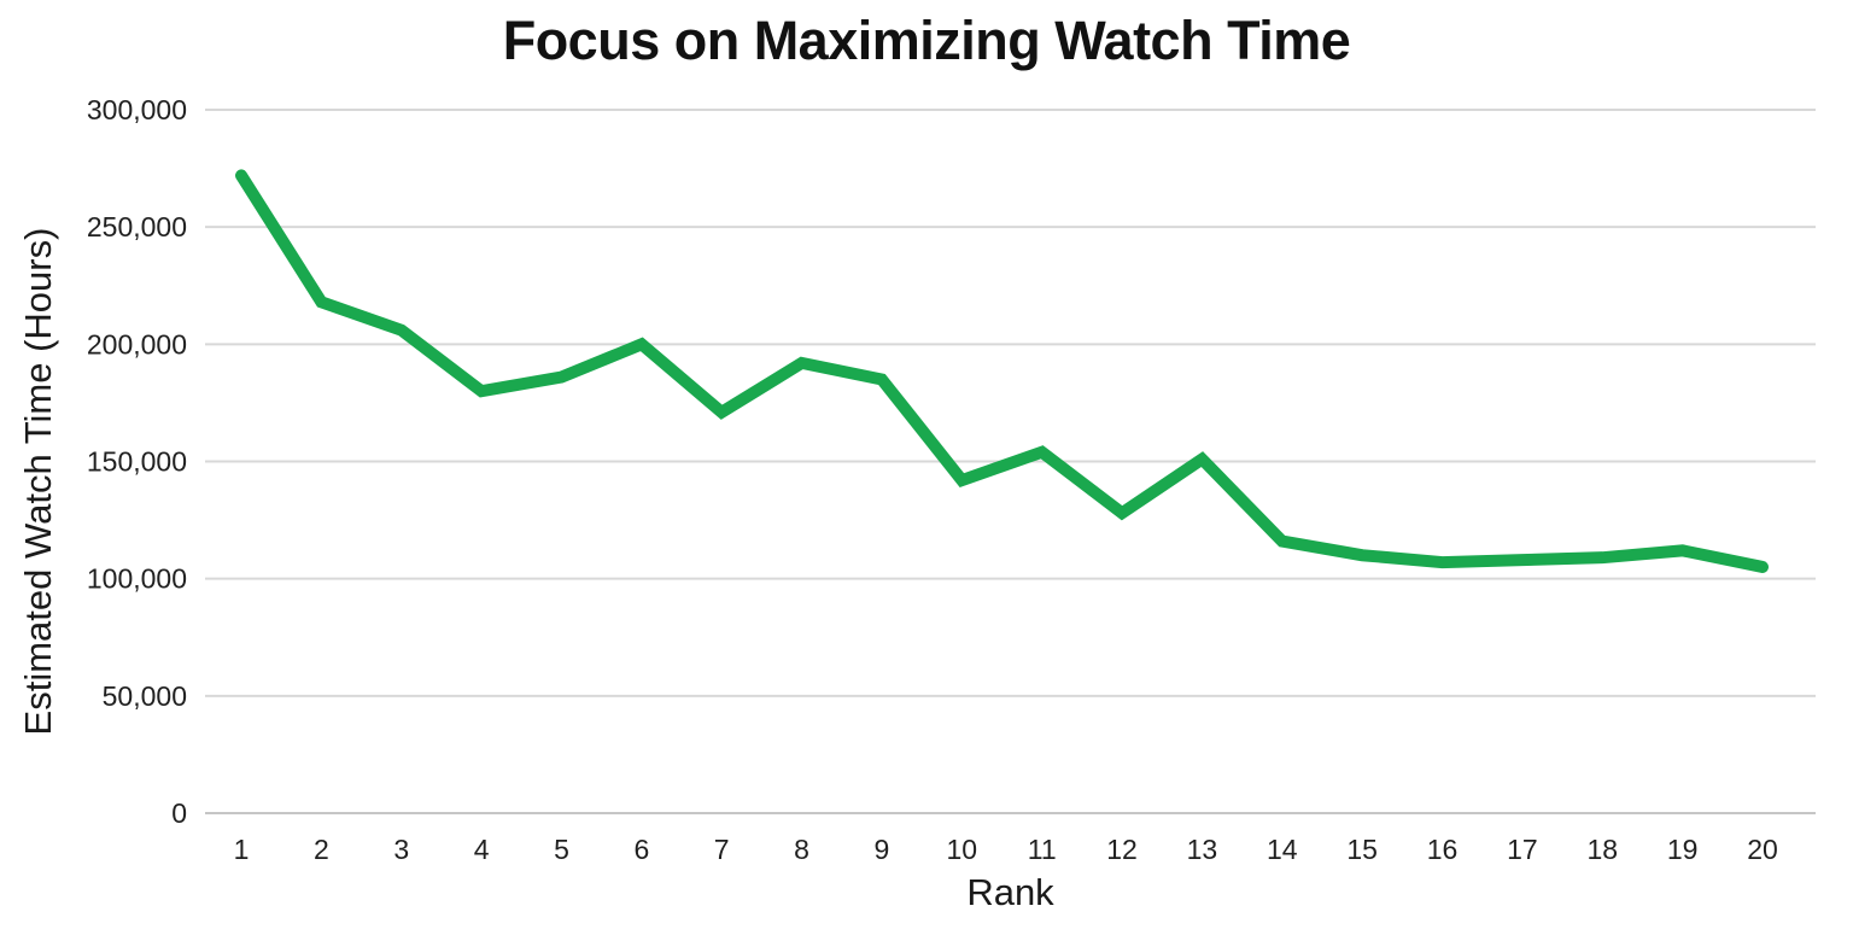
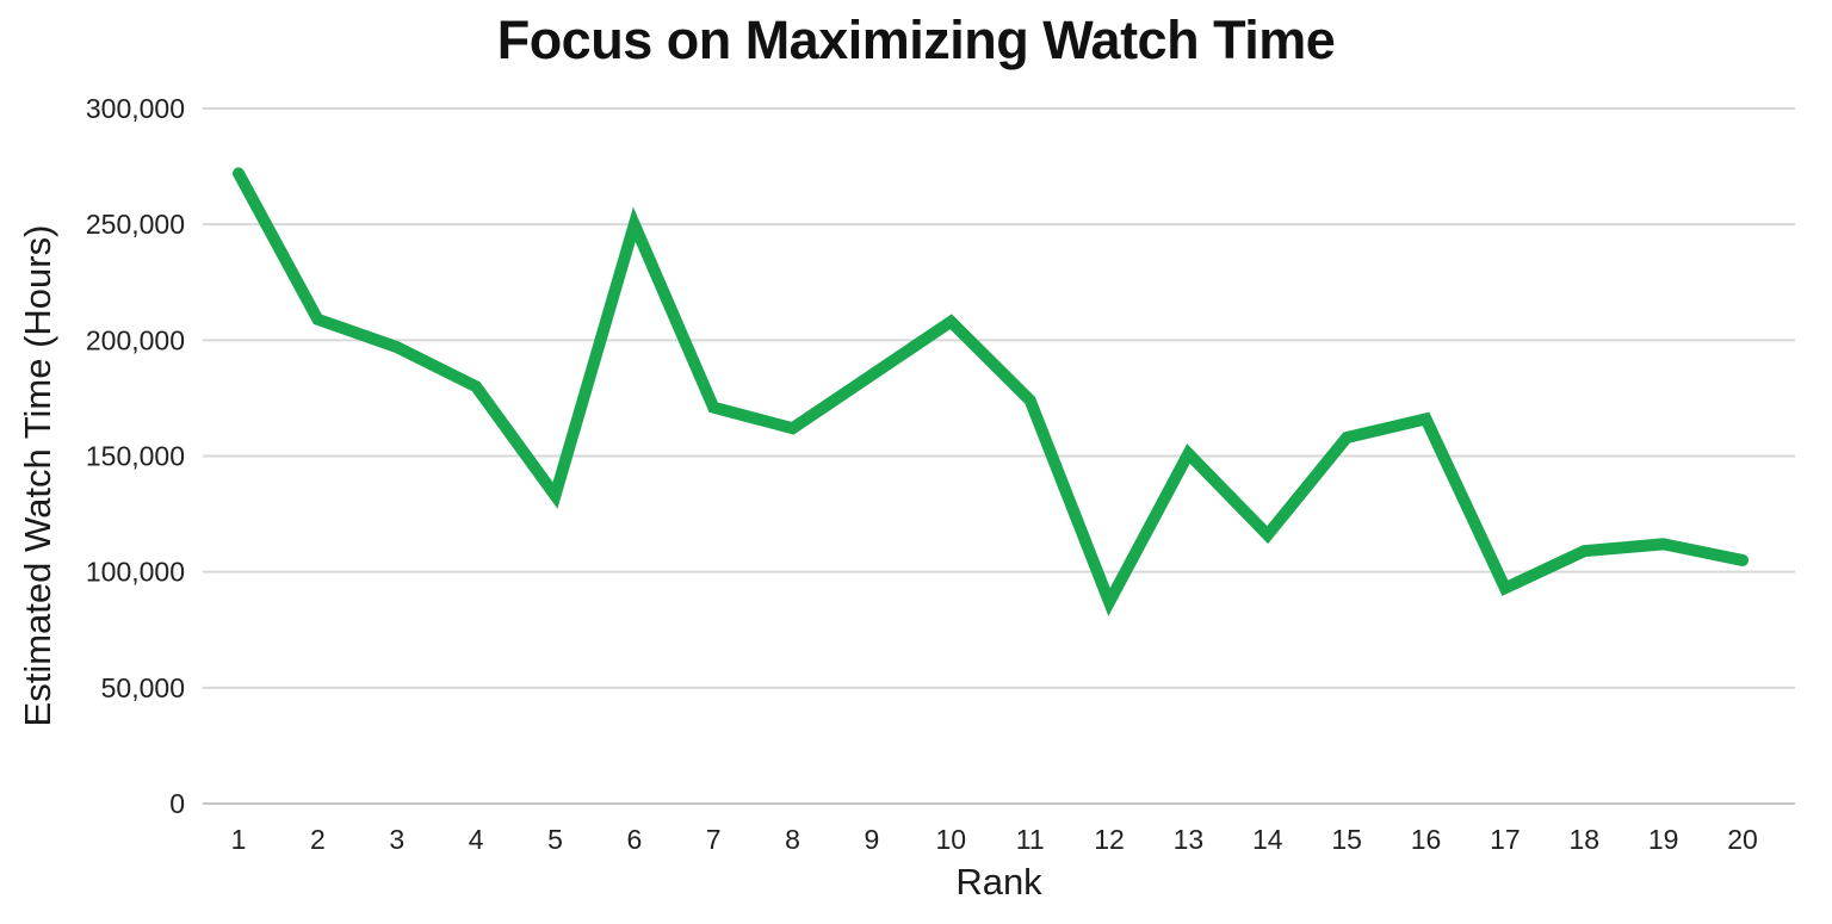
2: 218000 -> 209000
3: 206000 -> 197000
5: 186000 -> 133000
6: 200000 -> 250000
8: 192000 -> 162000
10: 142000 -> 208000
11: 154000 -> 174000
12: 128000 -> 87000
15: 110000 -> 158000
16: 107000 -> 166000
17: 108000 -> 93000
